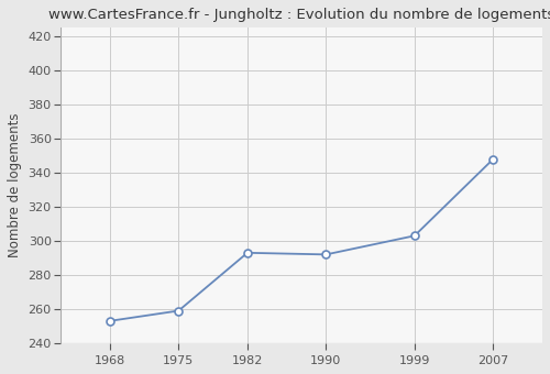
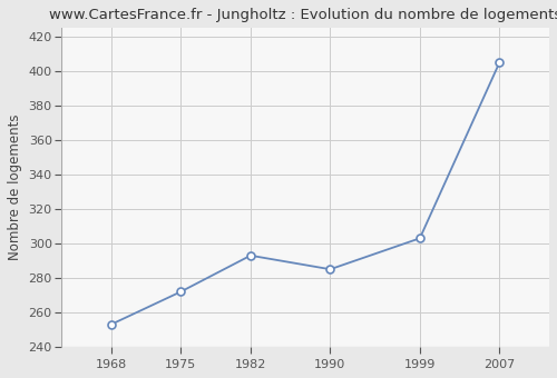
1975: 259 -> 272
1990: 292 -> 285
2007: 348 -> 405
